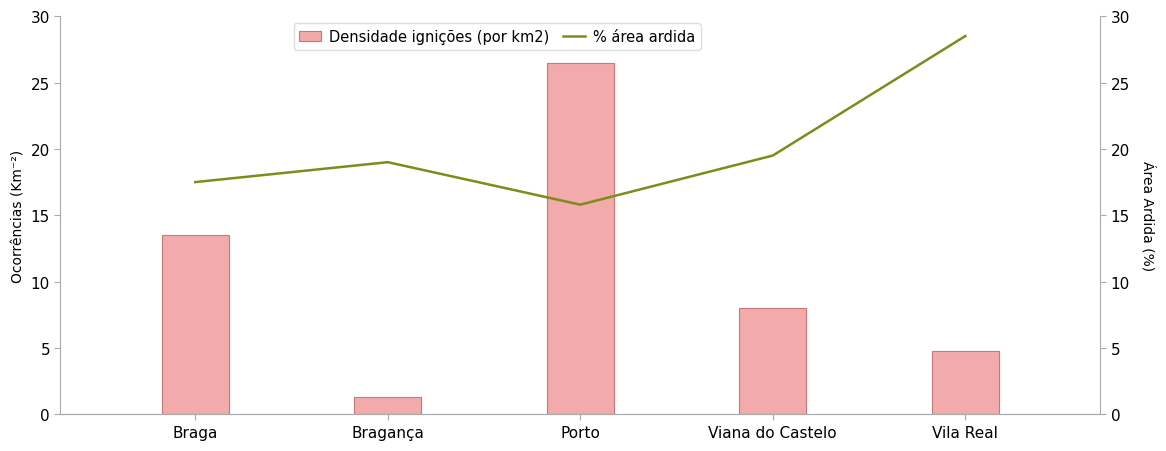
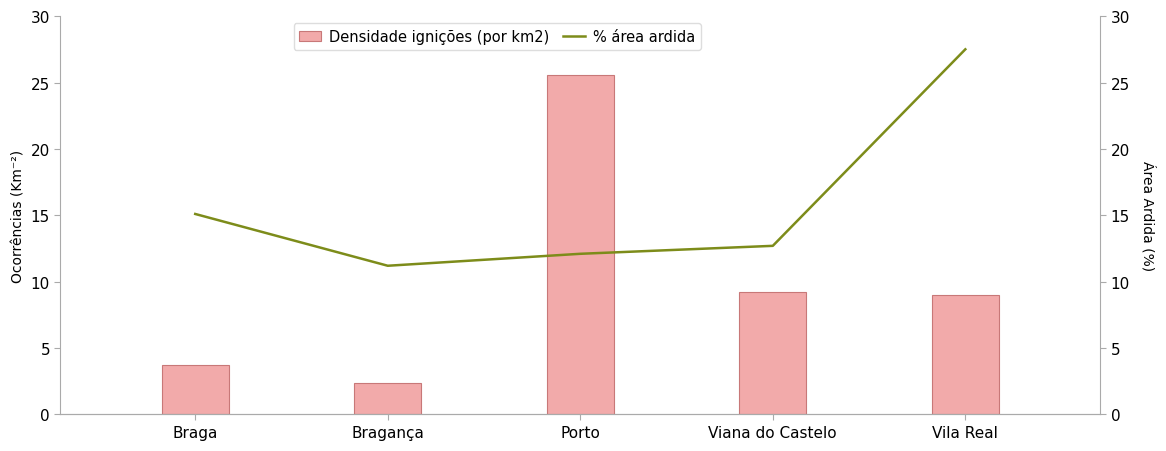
Densidade ignições (por km2)/Braga: 13.5 -> 3.7
% área ardida/Braga: 17.5 -> 15.1
Densidade ignições (por km2)/Bragança: 1.3 -> 2.4
% área ardida/Bragança: 19.0 -> 11.2
Densidade ignições (por km2)/Porto: 26.5 -> 25.6
% área ardida/Porto: 15.8 -> 12.1
Densidade ignições (por km2)/Viana do Castelo: 8.0 -> 9.2
% área ardida/Viana do Castelo: 19.5 -> 12.7
Densidade ignições (por km2)/Vila Real: 4.8 -> 9.0
% área ardida/Vila Real: 28.5 -> 27.5
